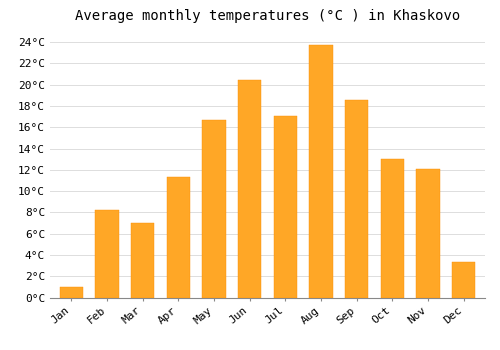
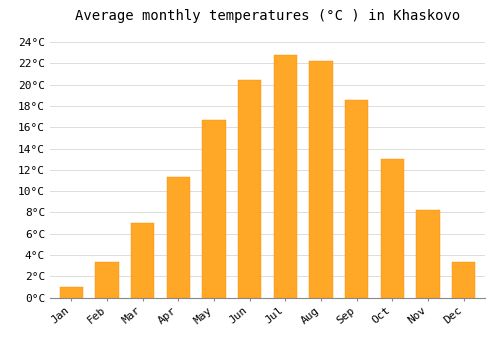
Feb: 8.2°C -> 3.3°C
Jul: 17.1°C -> 22.8°C
Aug: 23.7°C -> 22.2°C
Nov: 12.1°C -> 8.2°C
